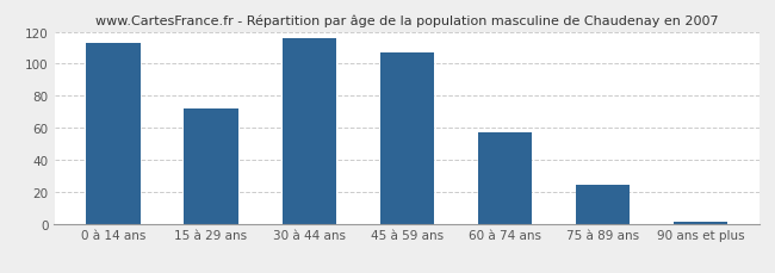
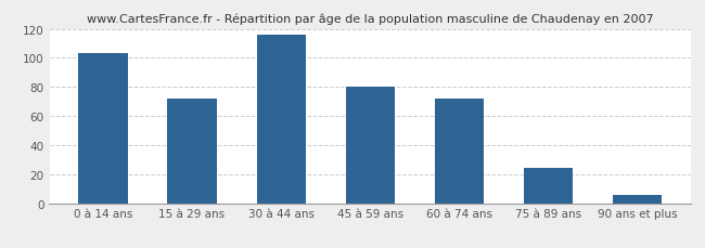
0 à 14 ans: 113 -> 103
45 à 59 ans: 107 -> 80
60 à 74 ans: 57 -> 72
90 ans et plus: 1 -> 6
